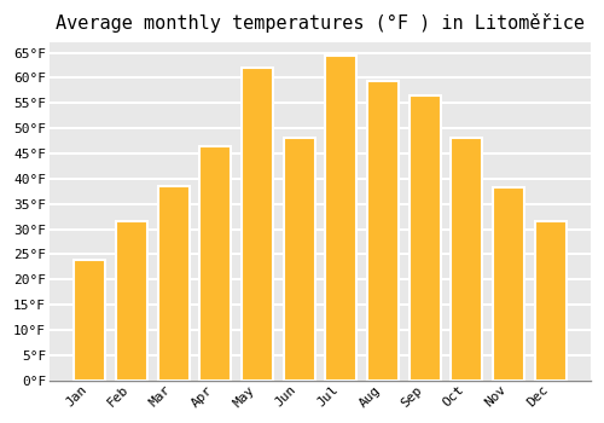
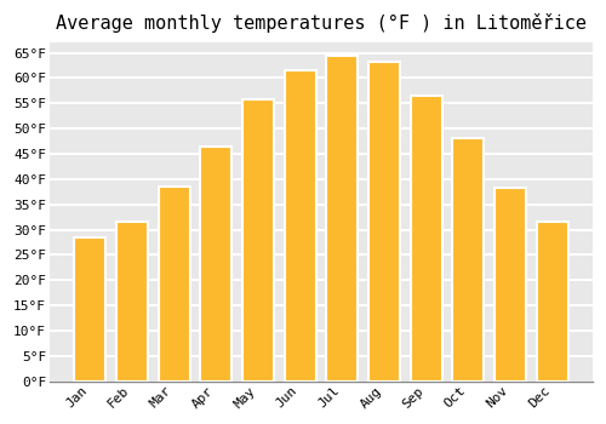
Jan: 24.0°F -> 28.4°F
May: 62.0°F -> 55.9°F
Jun: 48.0°F -> 61.5°F
Aug: 59.5°F -> 63.3°F
